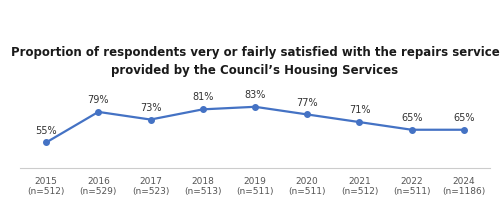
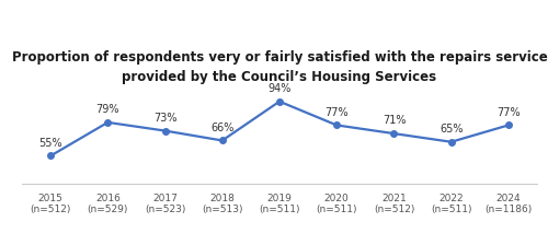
2018 (n=513): 81% -> 66%
2019 (n=511): 83% -> 94%
2024 (n=1186): 65% -> 77%
